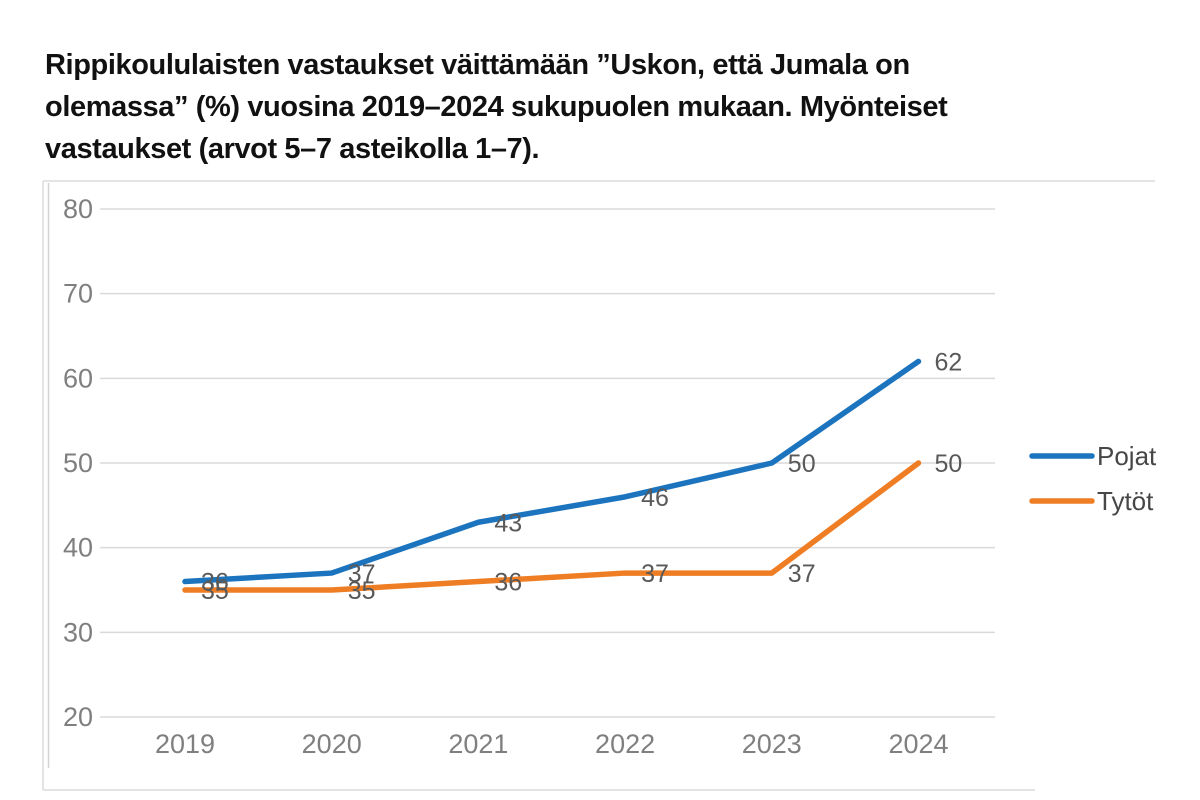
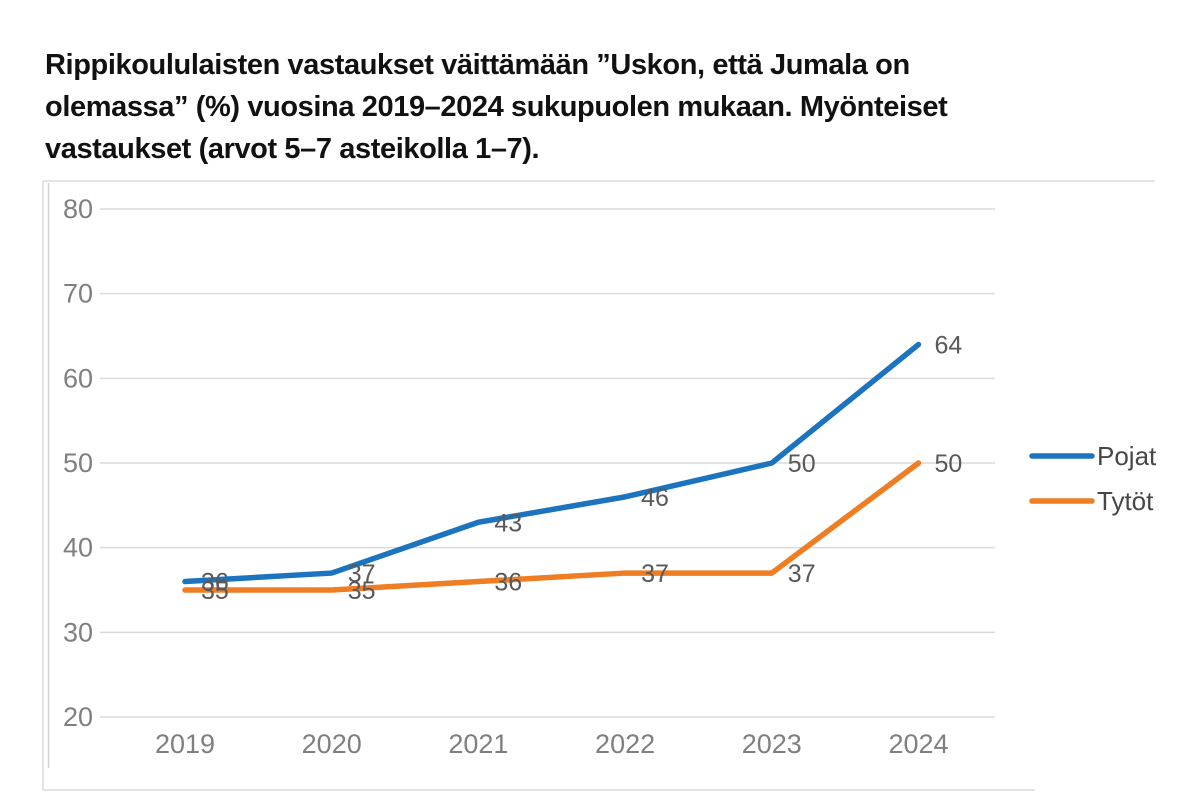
Pojat/2024: 62 -> 64
